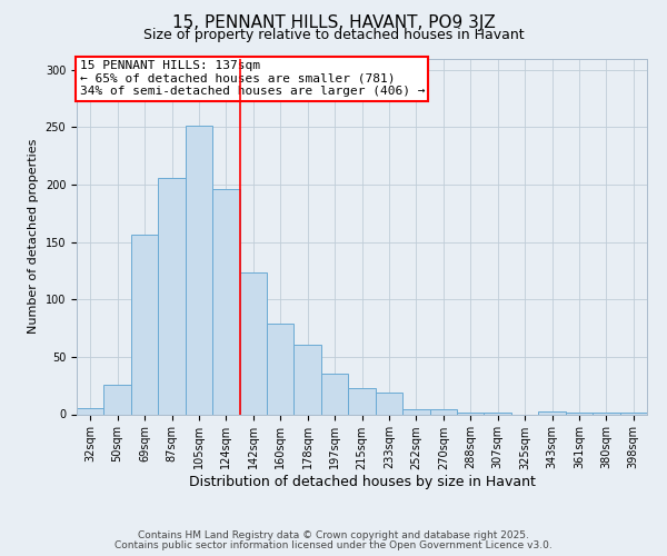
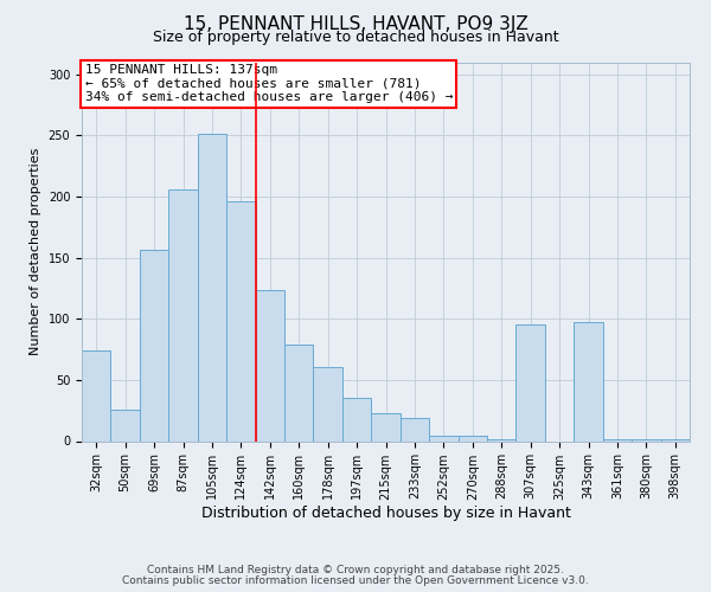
32sqm: 5 -> 74
307sqm: 1 -> 95
343sqm: 2 -> 97
